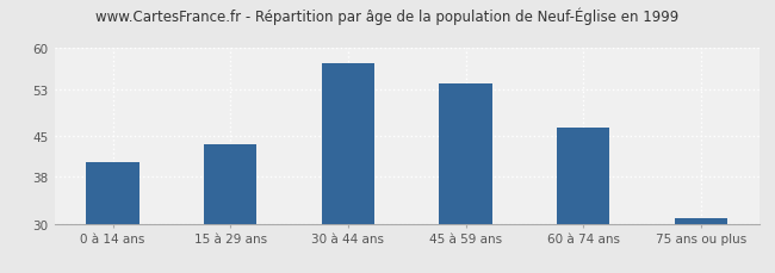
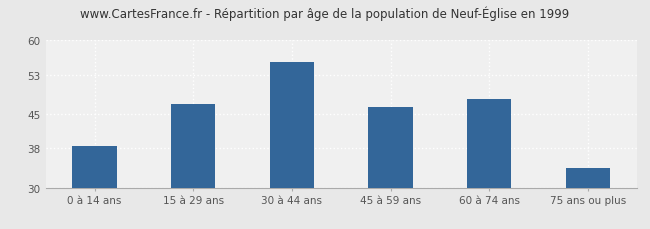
0 à 14 ans: 40.5 -> 38.5
15 à 29 ans: 43.5 -> 47.0
30 à 44 ans: 57.5 -> 55.5
45 à 59 ans: 54.0 -> 46.5
60 à 74 ans: 46.5 -> 48.0
75 ans ou plus: 31.0 -> 34.0
